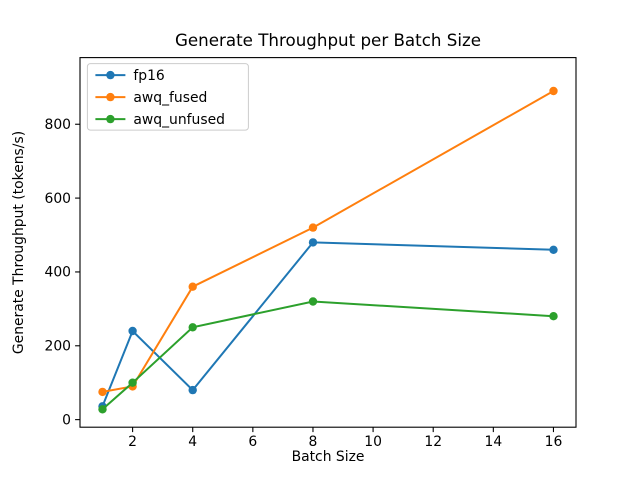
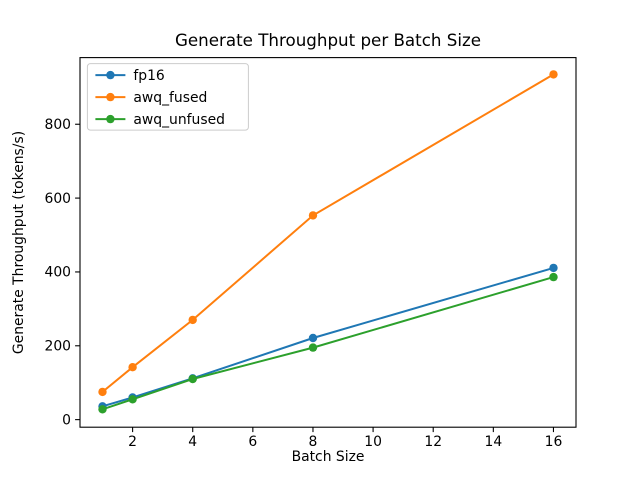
fp16/2: 240 -> 60
awq_fused/2: 90 -> 140
awq_unfused/2: 100 -> 60
fp16/4: 80 -> 110
awq_fused/4: 360 -> 270
awq_unfused/4: 250 -> 110
fp16/8: 480 -> 220
awq_fused/8: 520 -> 550
awq_unfused/8: 320 -> 200
fp16/16: 460 -> 410
awq_fused/16: 890 -> 940
awq_unfused/16: 280 -> 390
